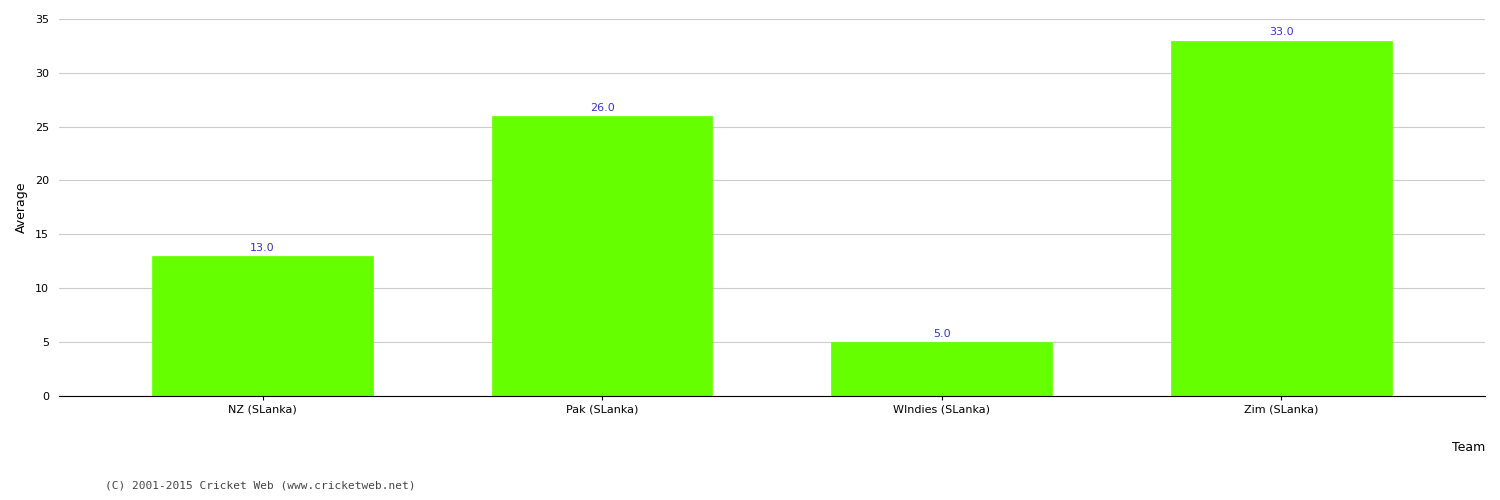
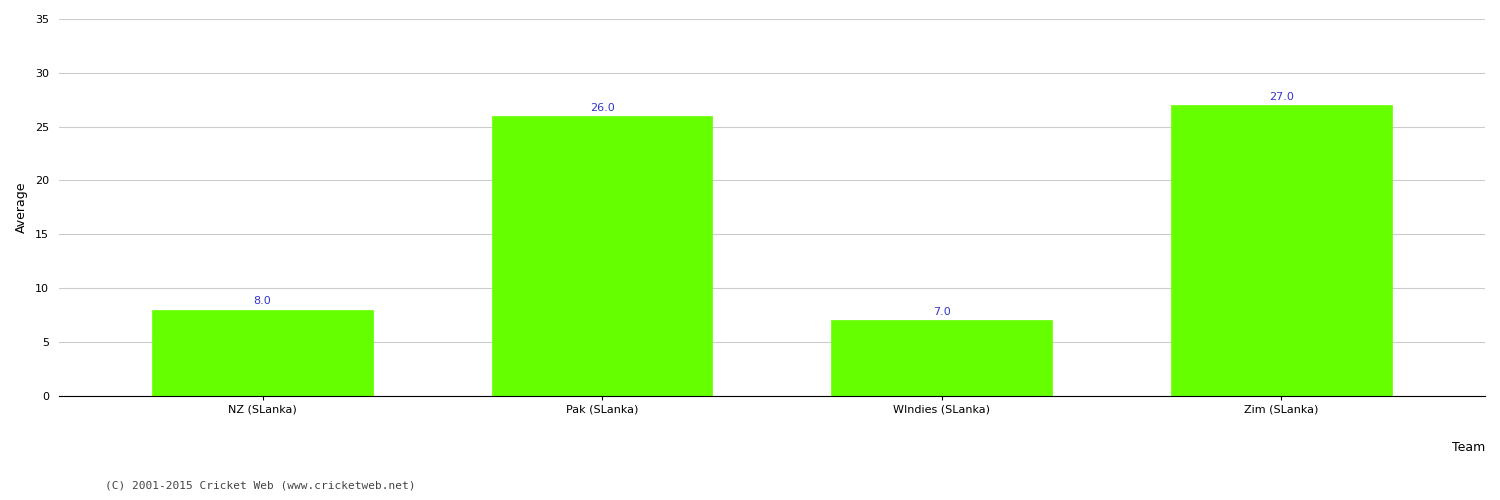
NZ (SLanka): 13.0 -> 8.0
WIndies (SLanka): 5.0 -> 7.0
Zim (SLanka): 33.0 -> 27.0
